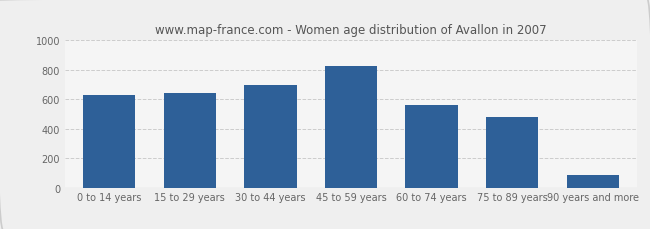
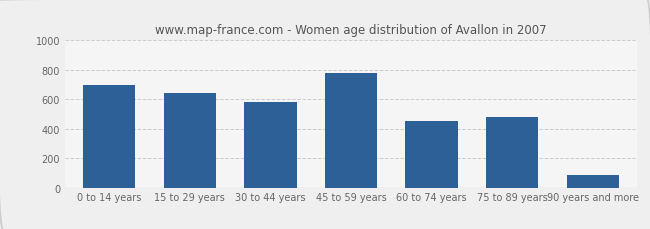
0 to 14 years: 630 -> 700
30 to 44 years: 700 -> 580
45 to 59 years: 820 -> 780
60 to 74 years: 560 -> 450
